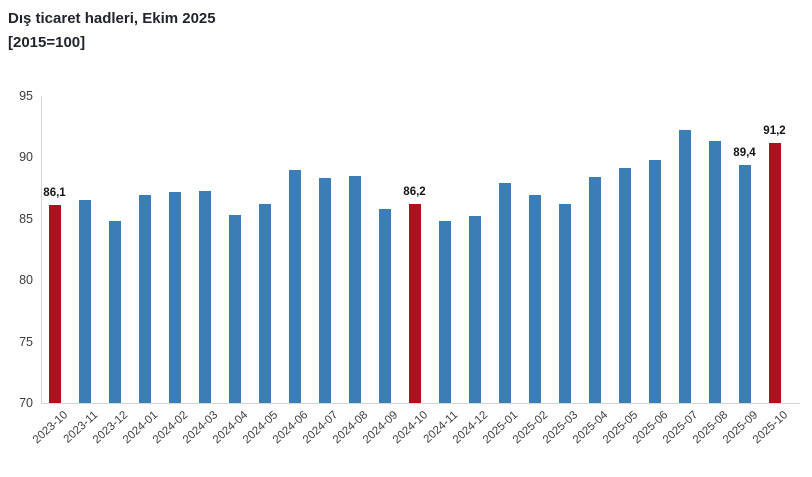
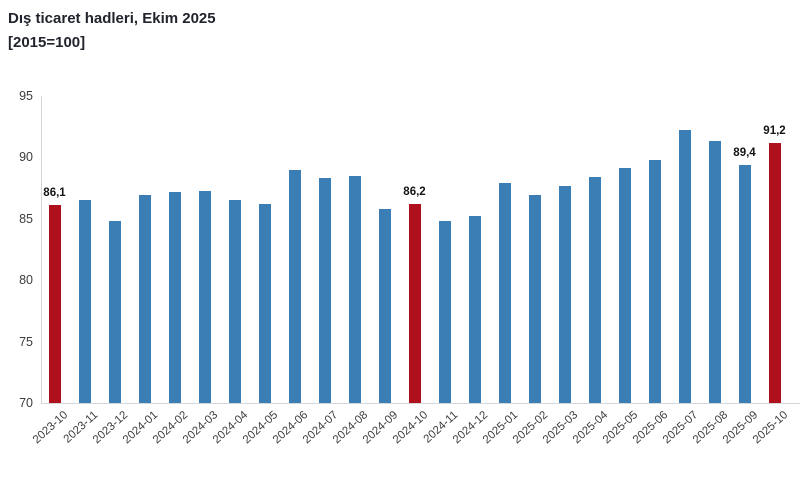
2024-04: 85.3 -> 86.5
2025-03: 86.2 -> 87.7
